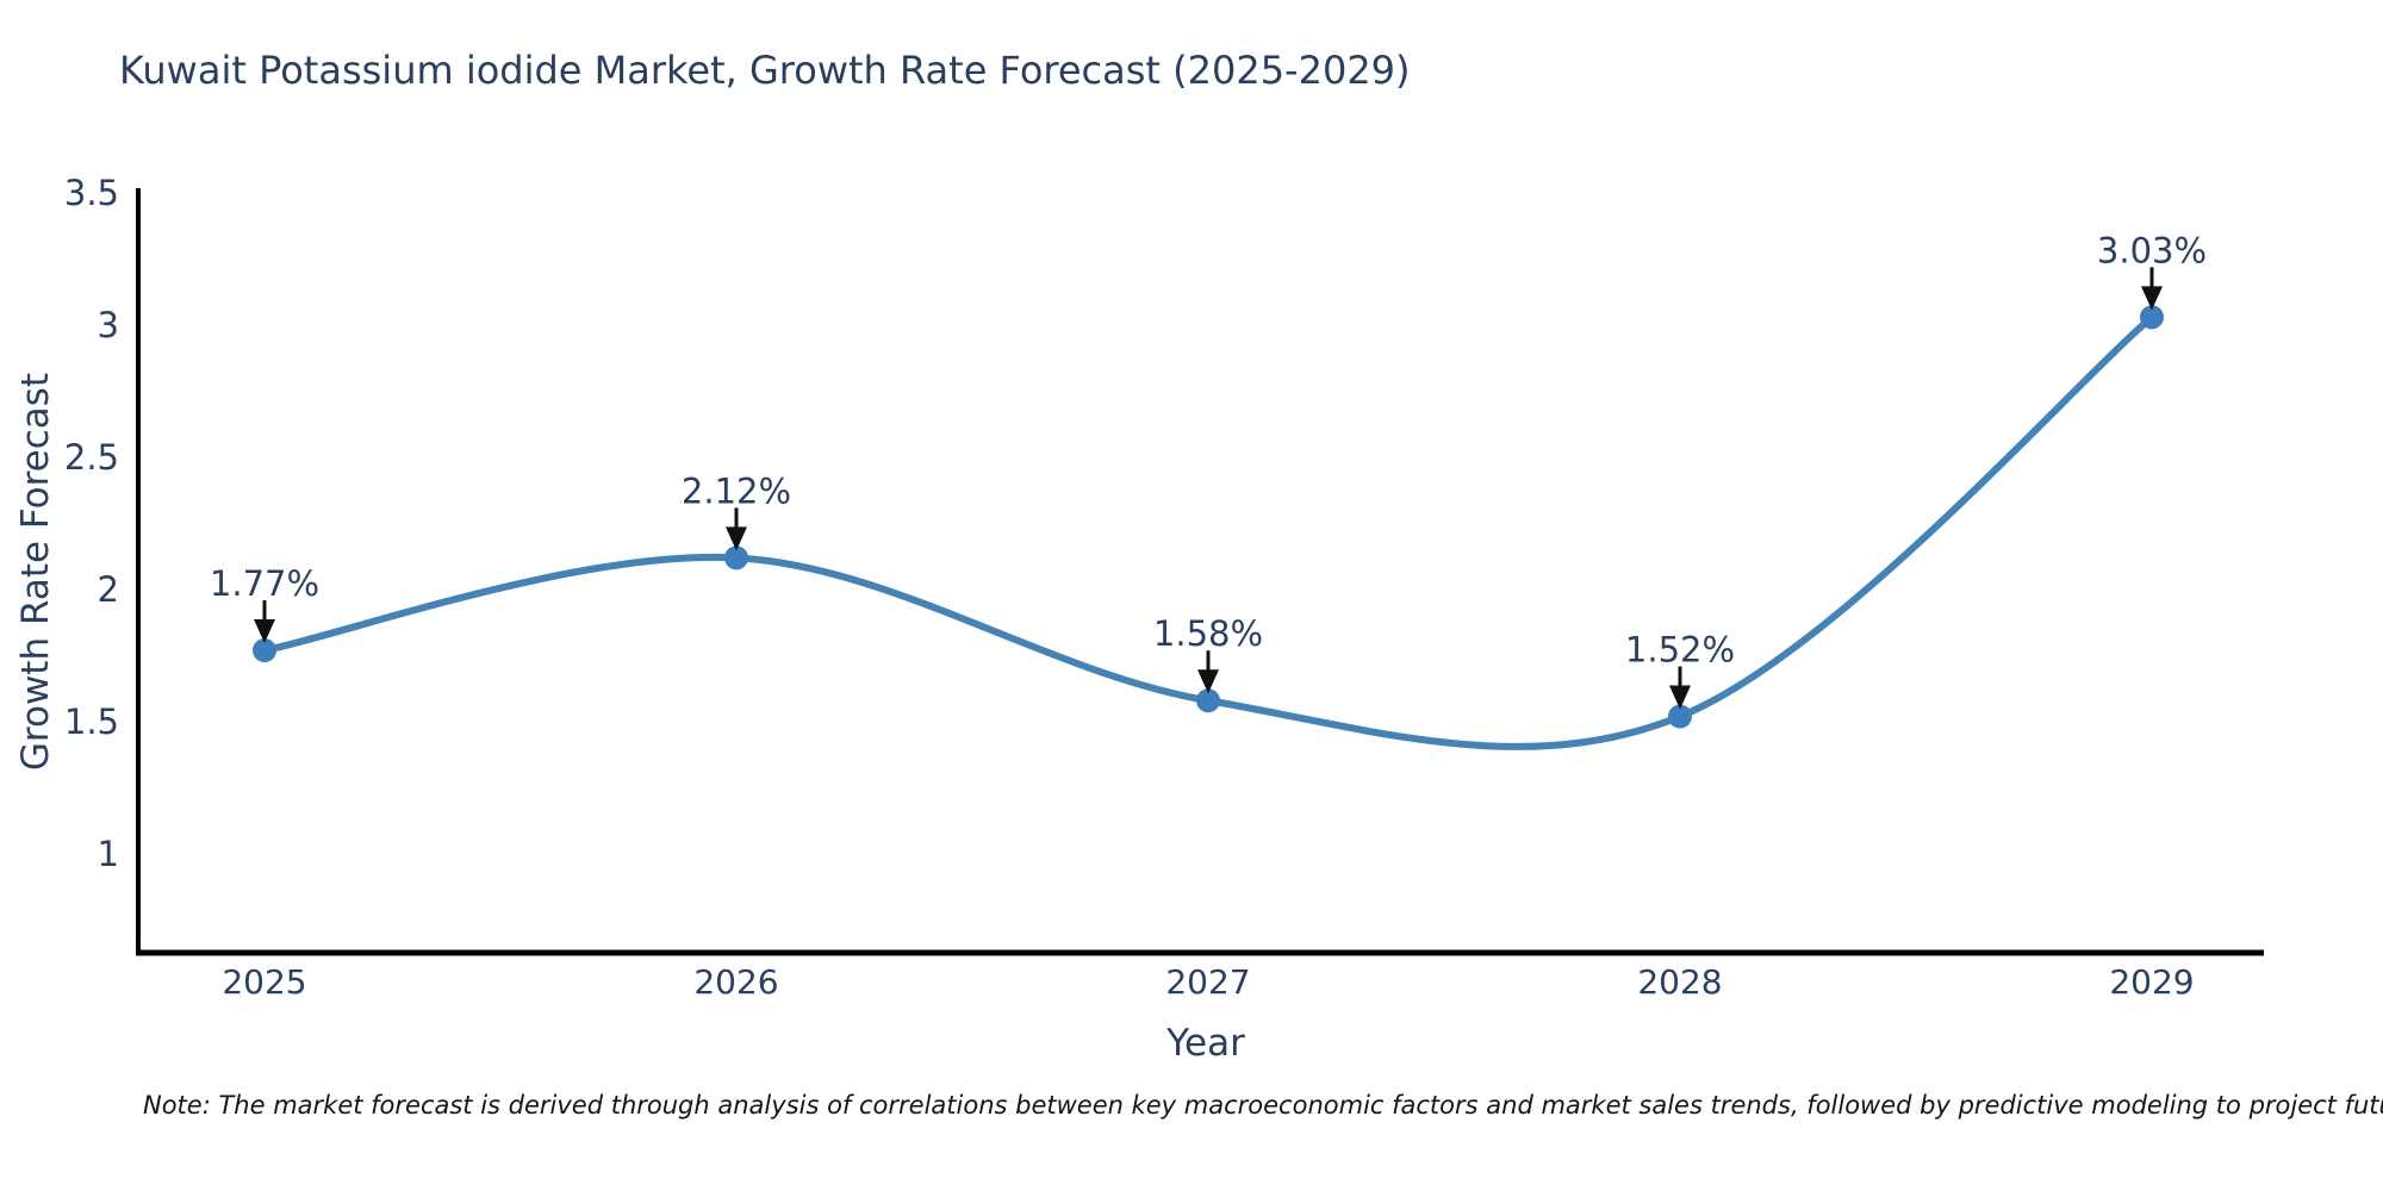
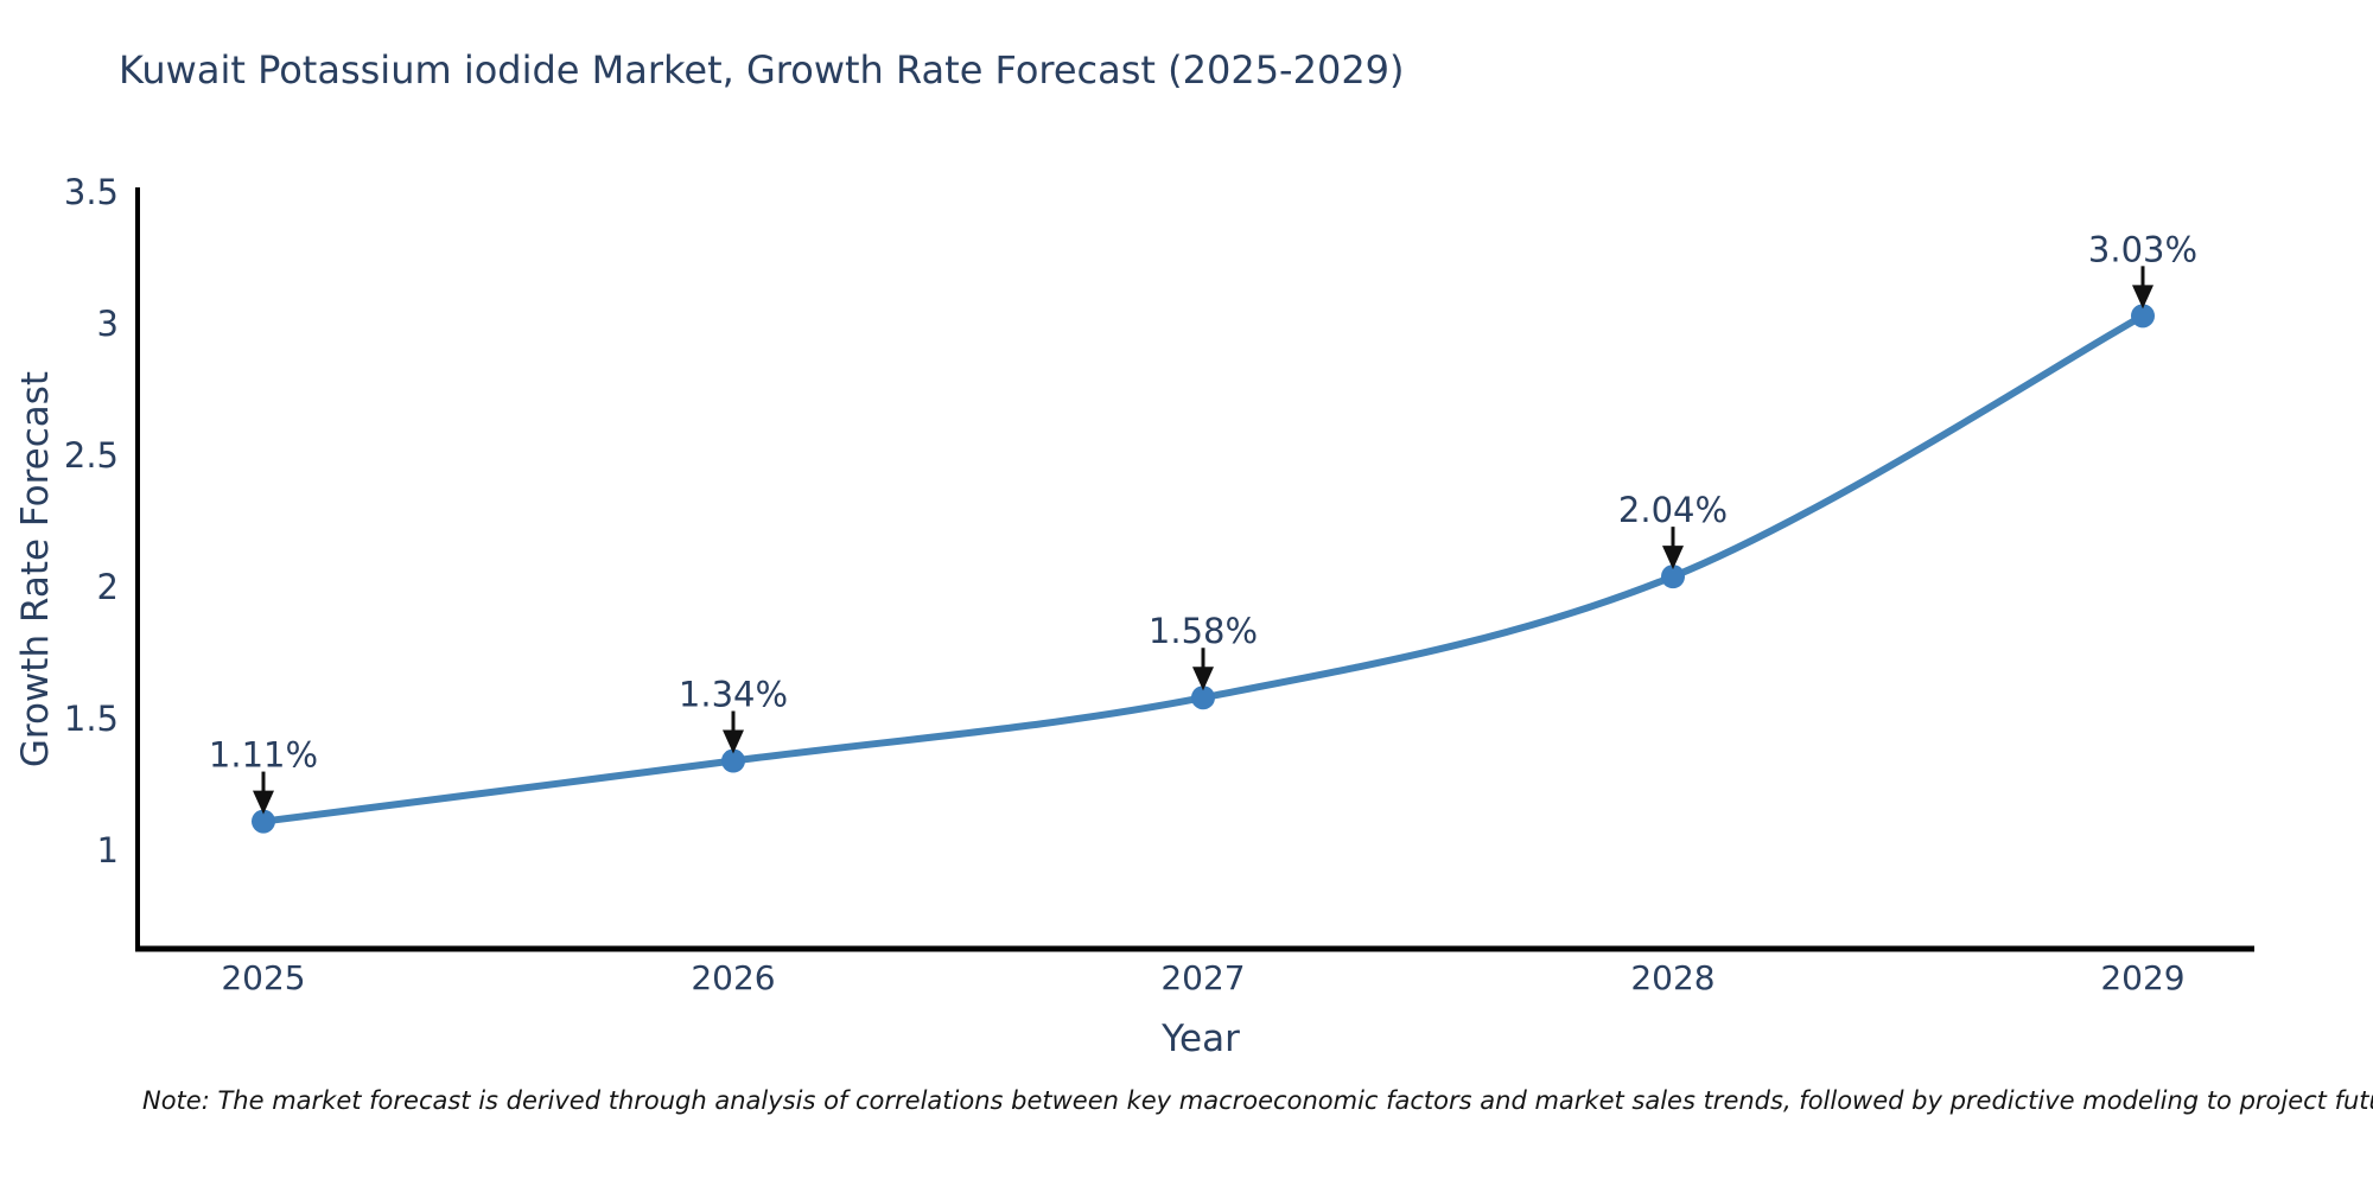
2025: 1.77% -> 1.11%
2026: 2.12% -> 1.34%
2028: 1.52% -> 2.04%
